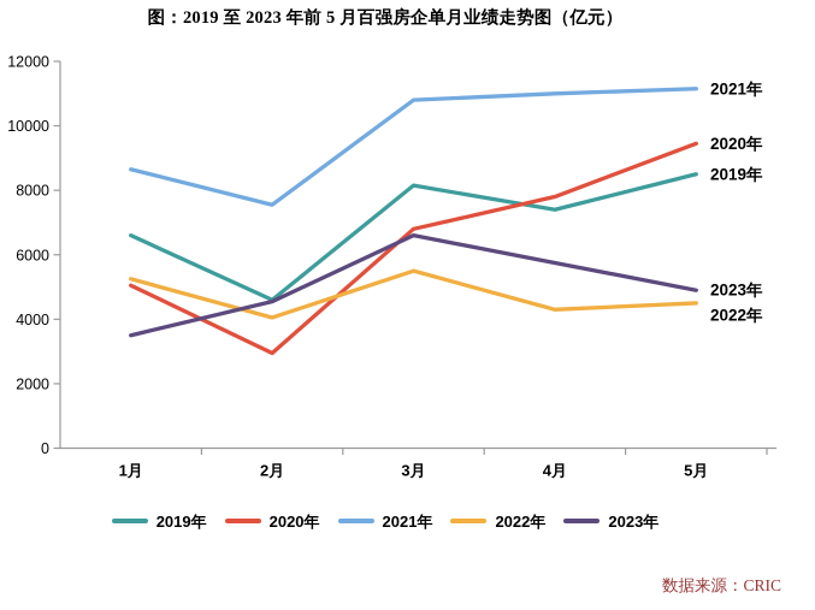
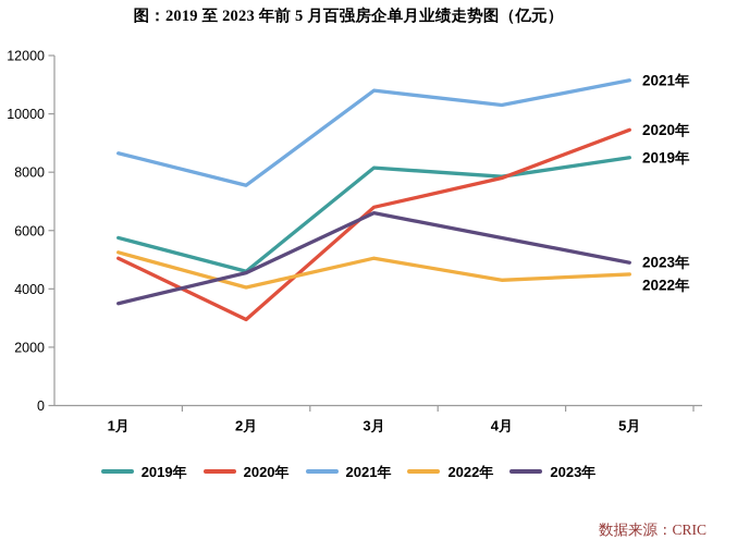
2019年/1月: 6600 -> 5800
2022年/3月: 5500 -> 5000
2019年/4月: 7400 -> 7800
2021年/4月: 11000 -> 10300
